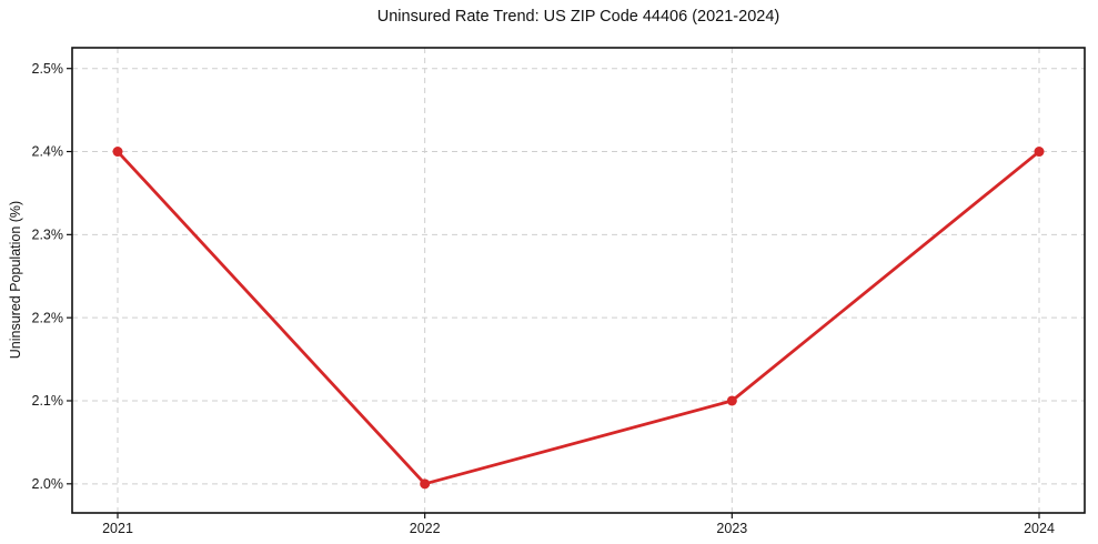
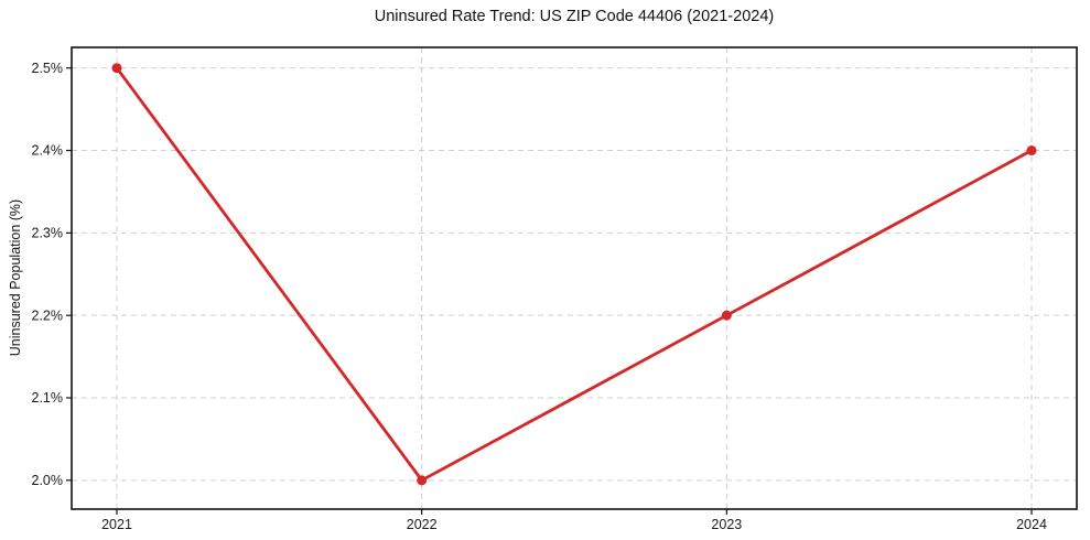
2021: 2.4% -> 2.5%
2023: 2.1% -> 2.2%
